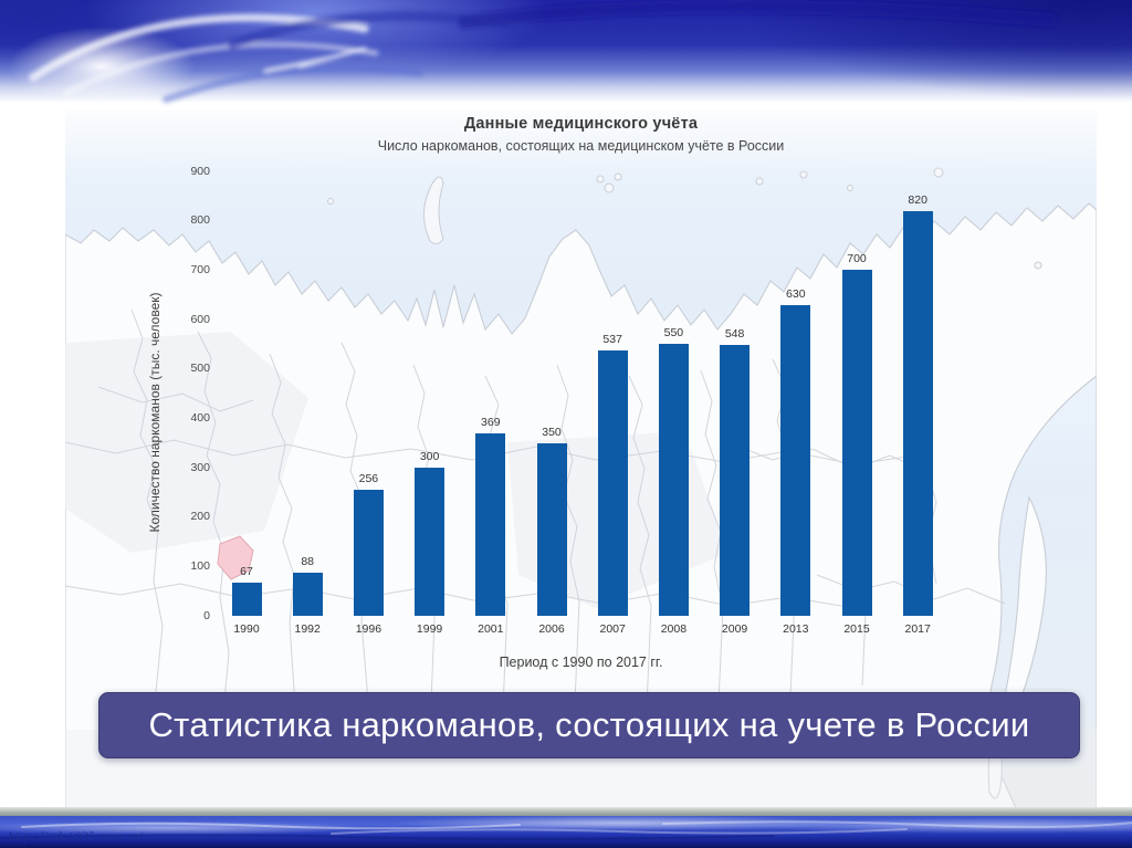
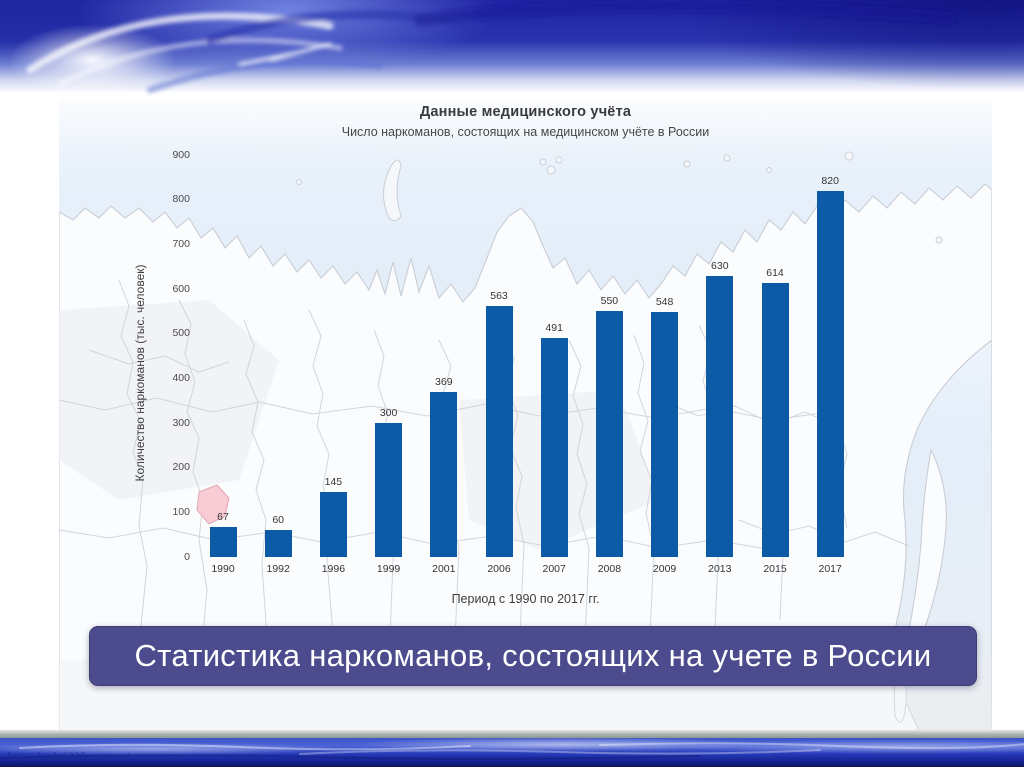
1992: 88 -> 60
1996: 256 -> 145
2006: 350 -> 563
2007: 537 -> 491
2015: 700 -> 614
